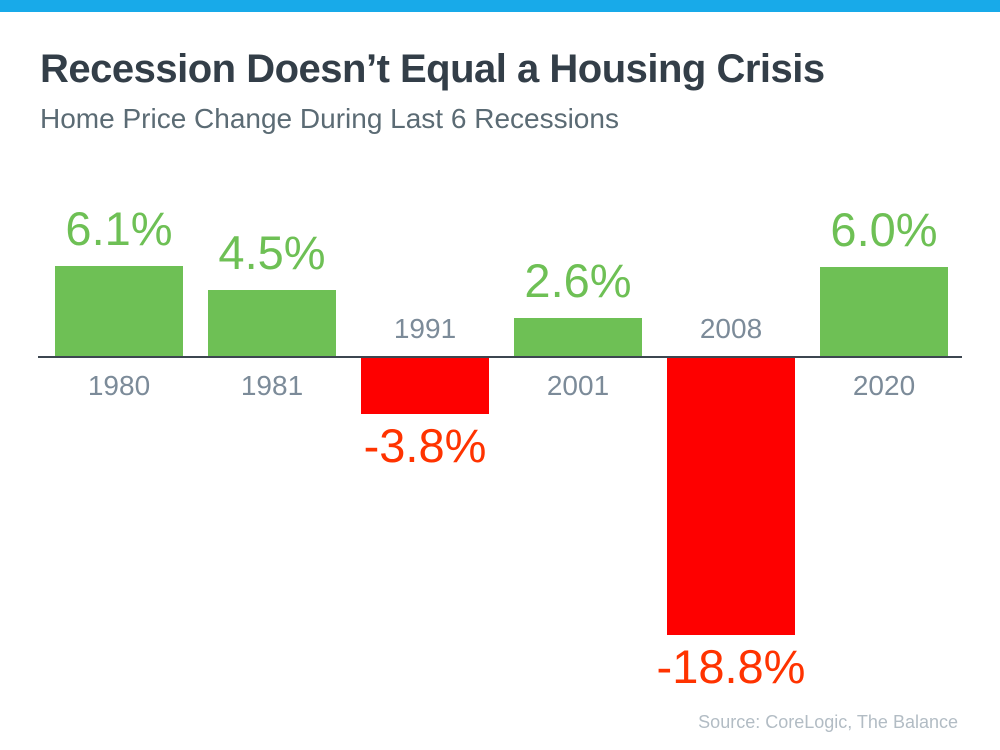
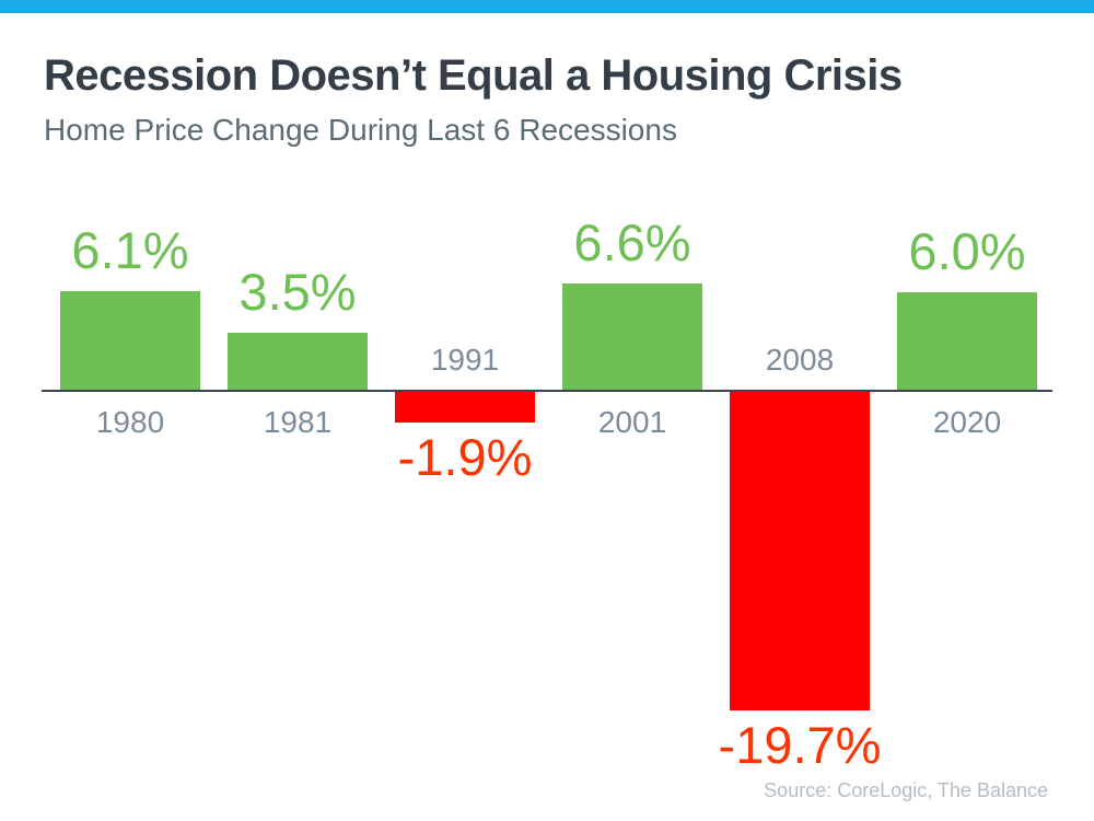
1981: 4.5% -> 3.5%
1991: -3.8% -> -1.9%
2001: 2.6% -> 6.6%
2008: -18.8% -> -19.7%
